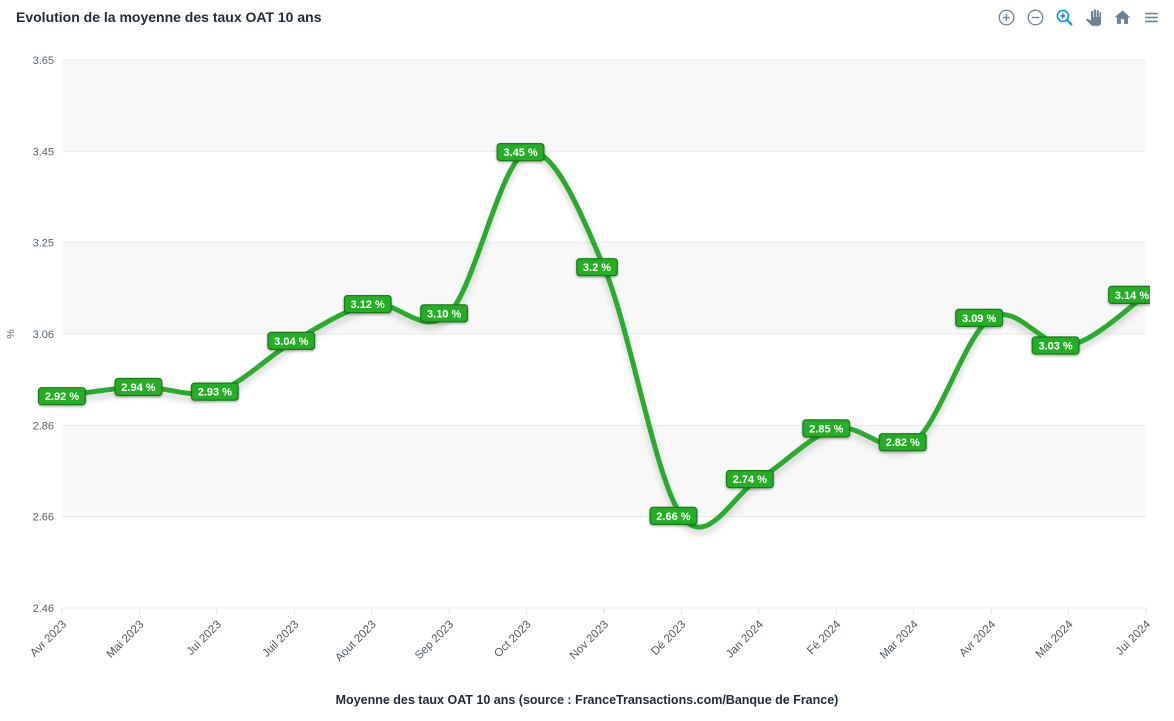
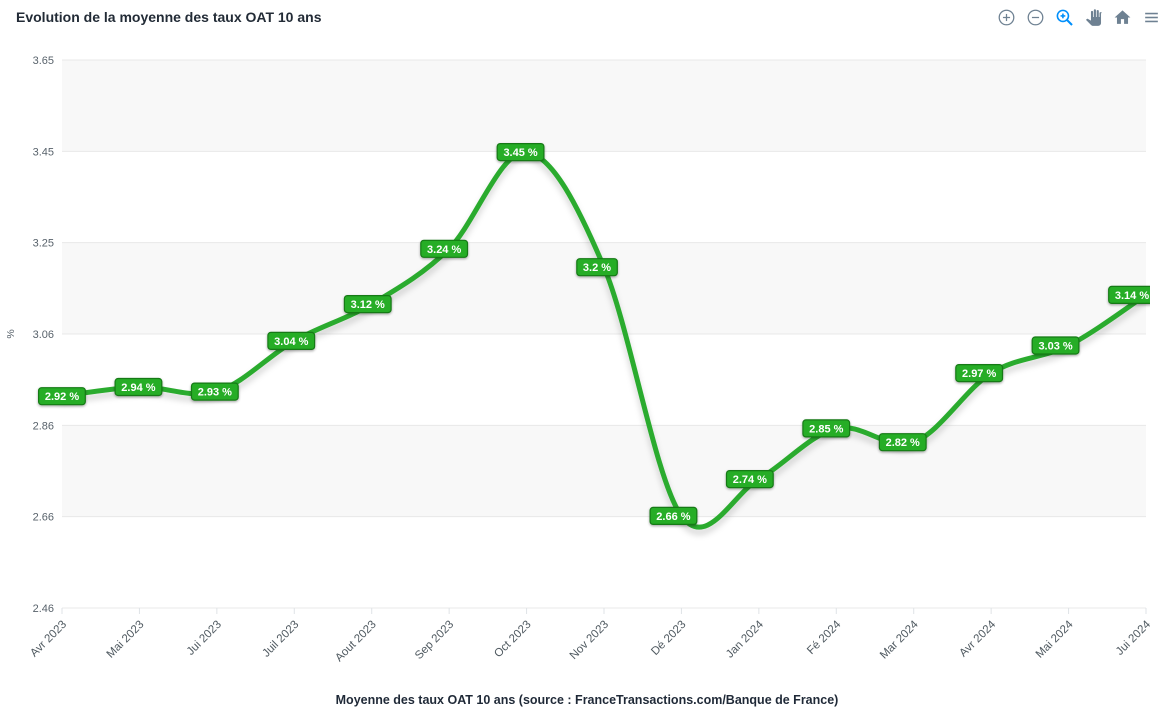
Sep 2023: 3.10 -> 3.24
Avr 2024: 3.09 -> 2.97
